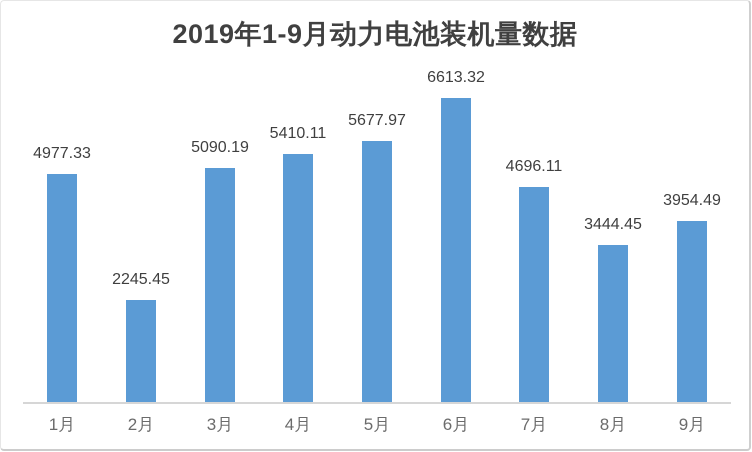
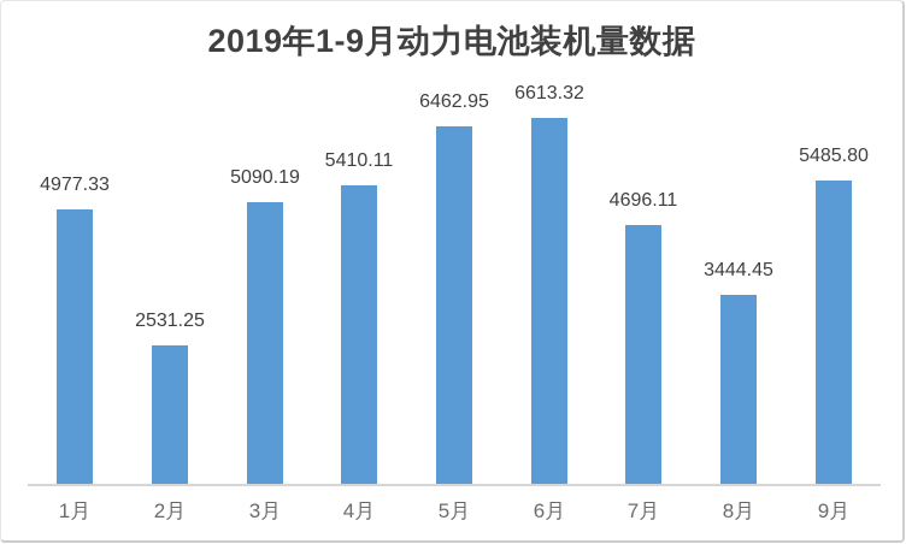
2月: 2245.45 -> 2531.25
5月: 5677.97 -> 6462.95
9月: 3954.49 -> 5485.80
